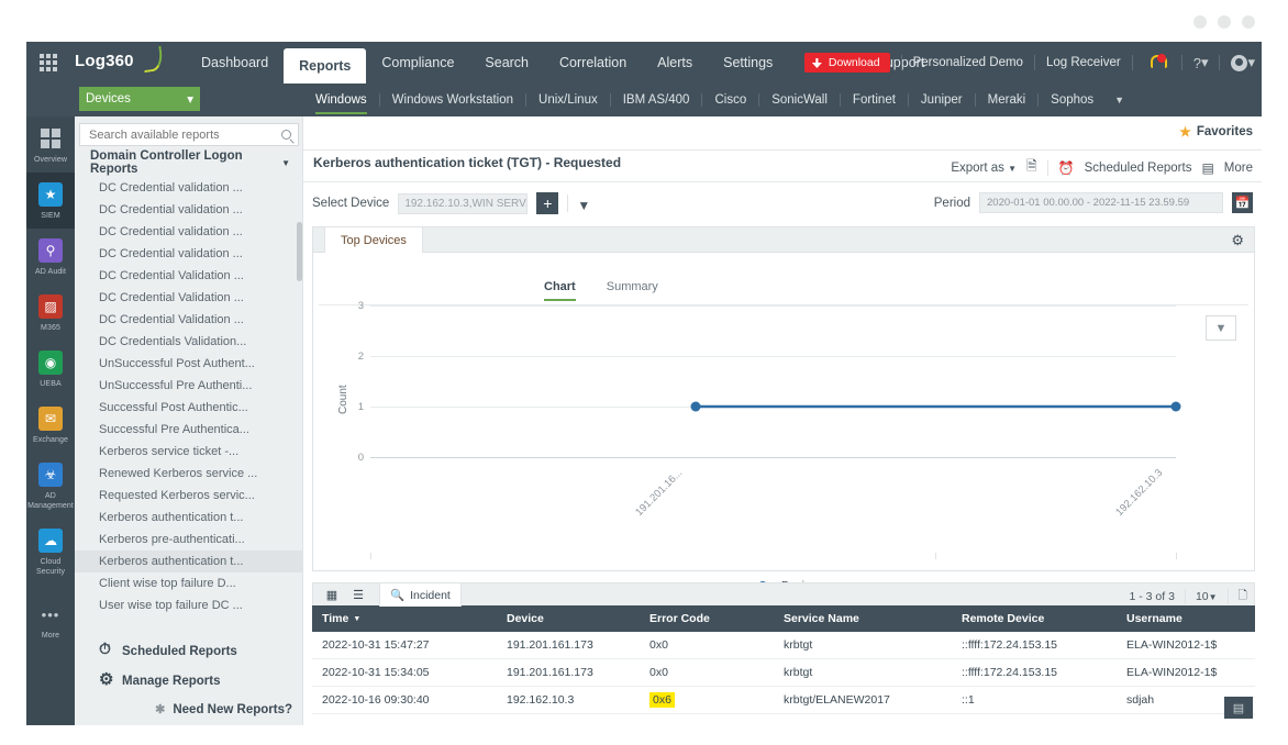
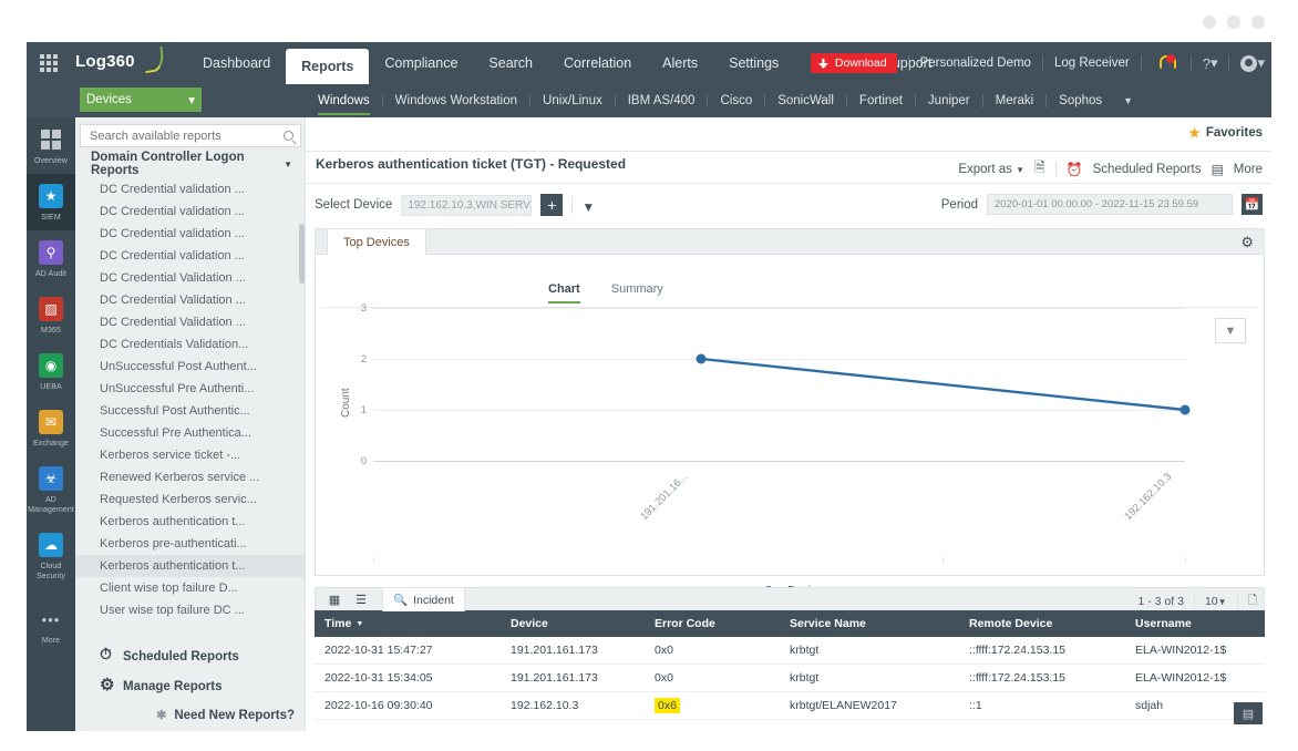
191.201.16...: 1 -> 2
